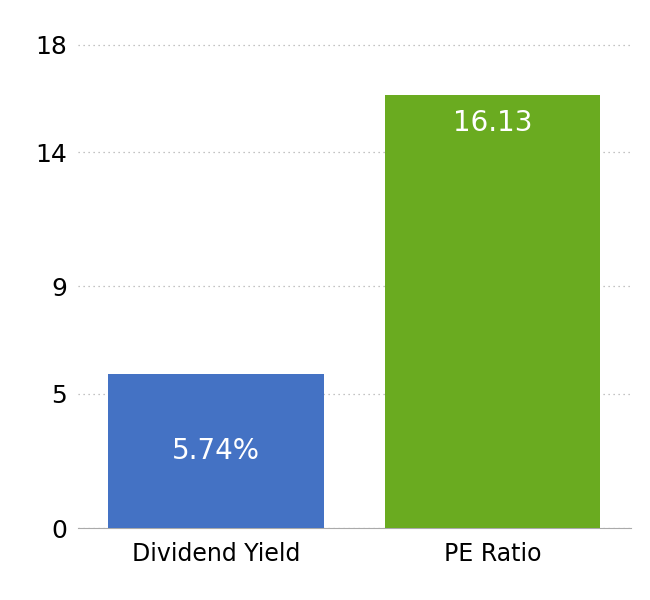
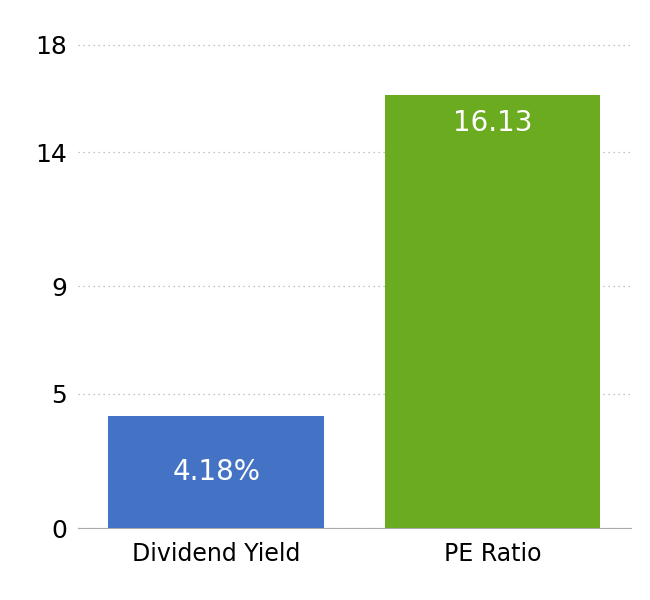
Dividend Yield: 5.74% -> 4.18%
